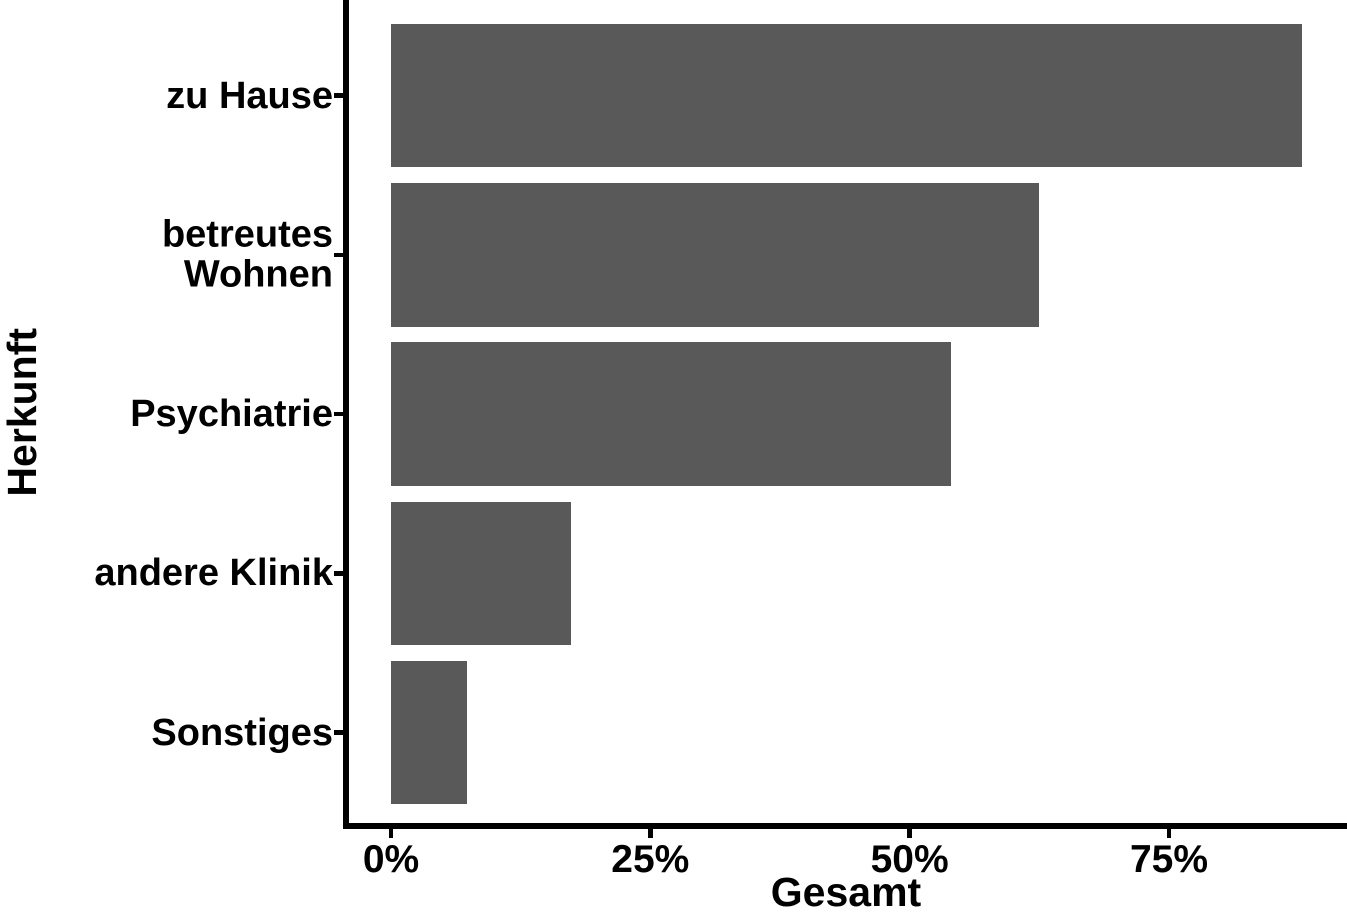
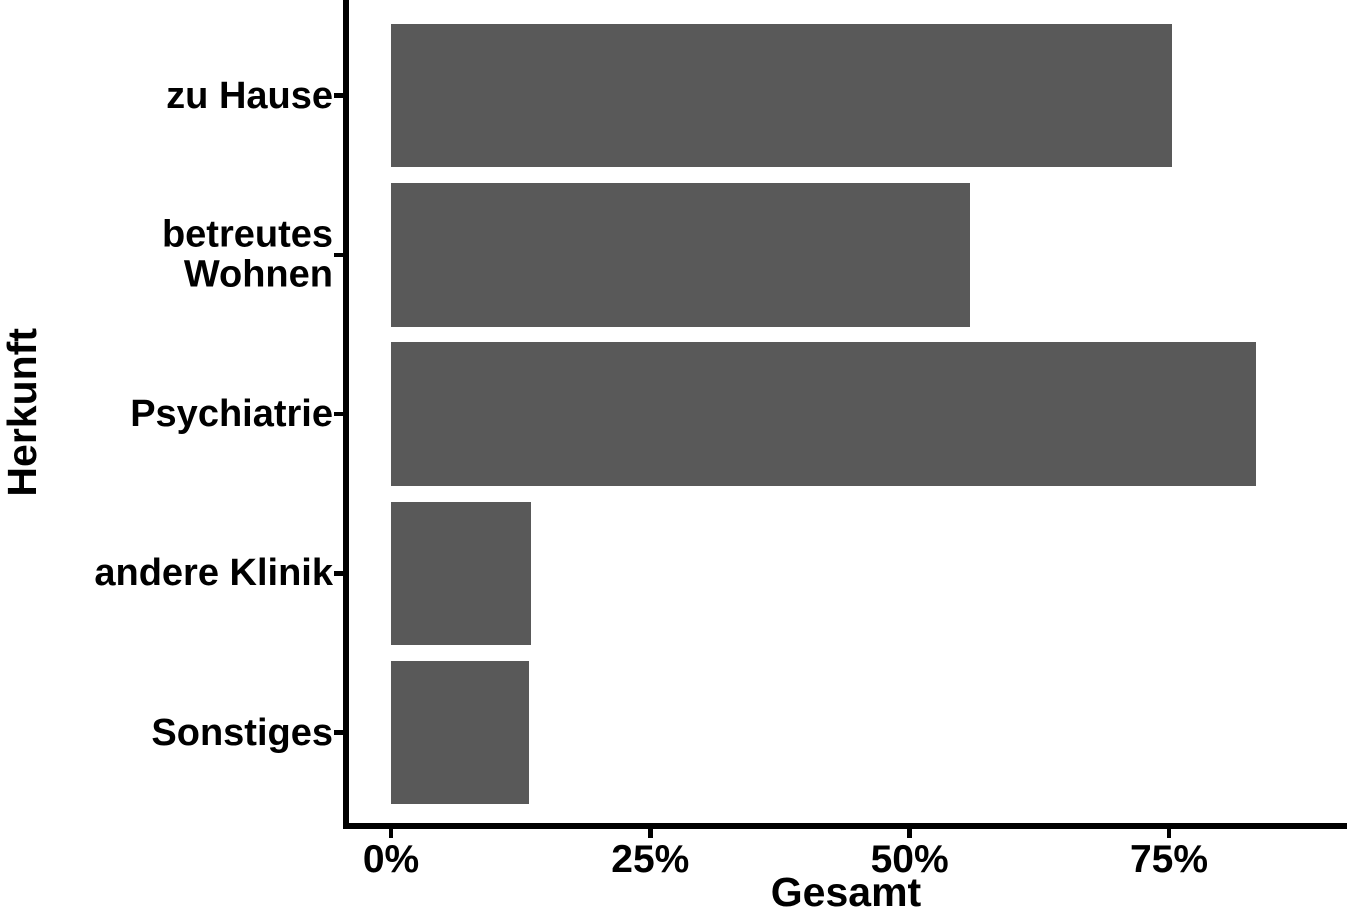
zu Hause: 87.8% -> 75.3%
betreutes Wohnen: 62.5% -> 55.8%
Psychiatrie: 54.0% -> 83.4%
andere Klinik: 17.4% -> 13.5%
Sonstiges: 7.3% -> 13.3%
